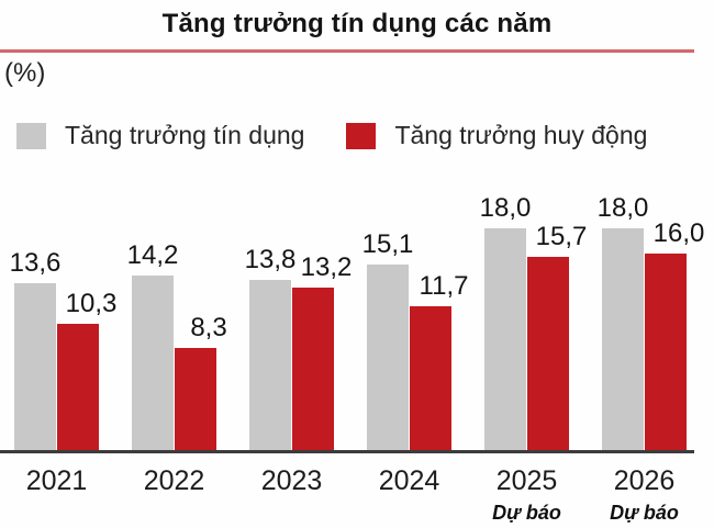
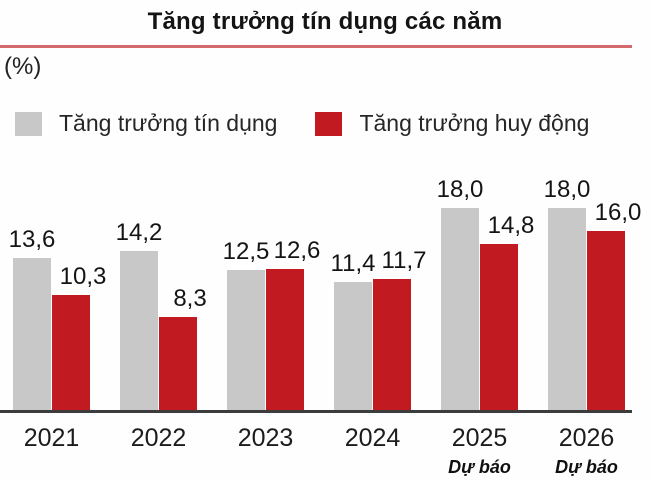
Tăng trưởng tín dụng/2023: 13,8 -> 12,5
Tăng trưởng huy động/2023: 13,2 -> 12,6
Tăng trưởng tín dụng/2024: 15,1 -> 11,4
Tăng trưởng huy động/2025: 15,7 -> 14,8
